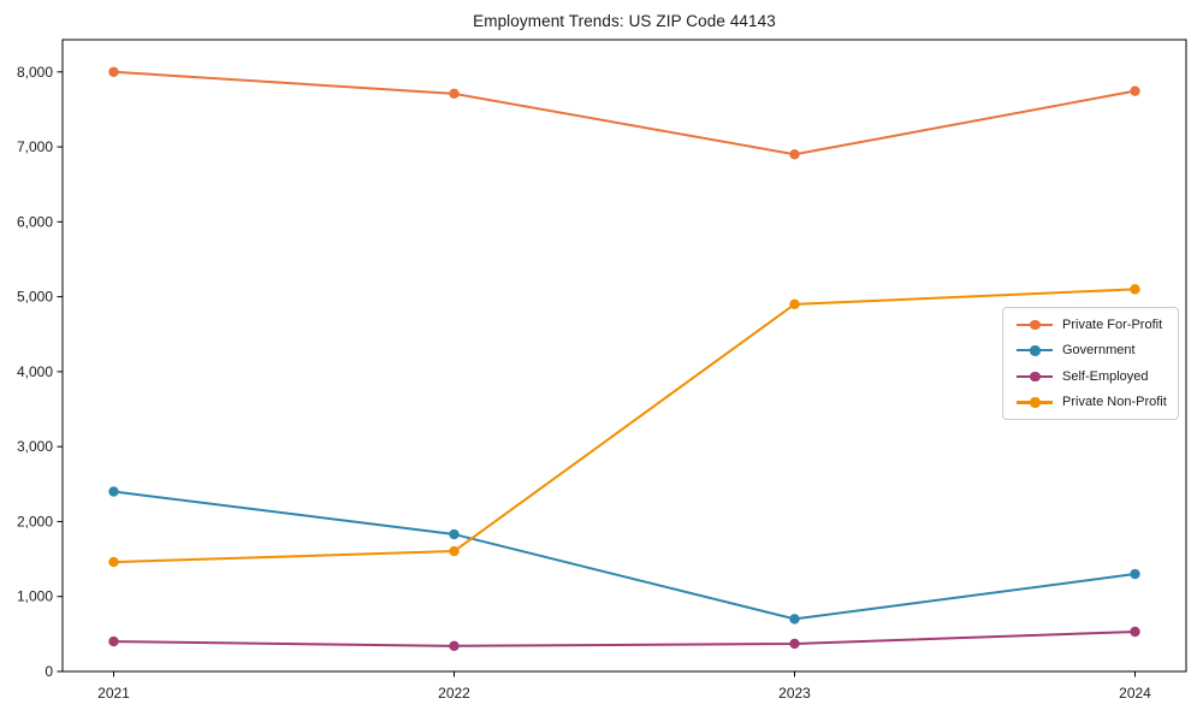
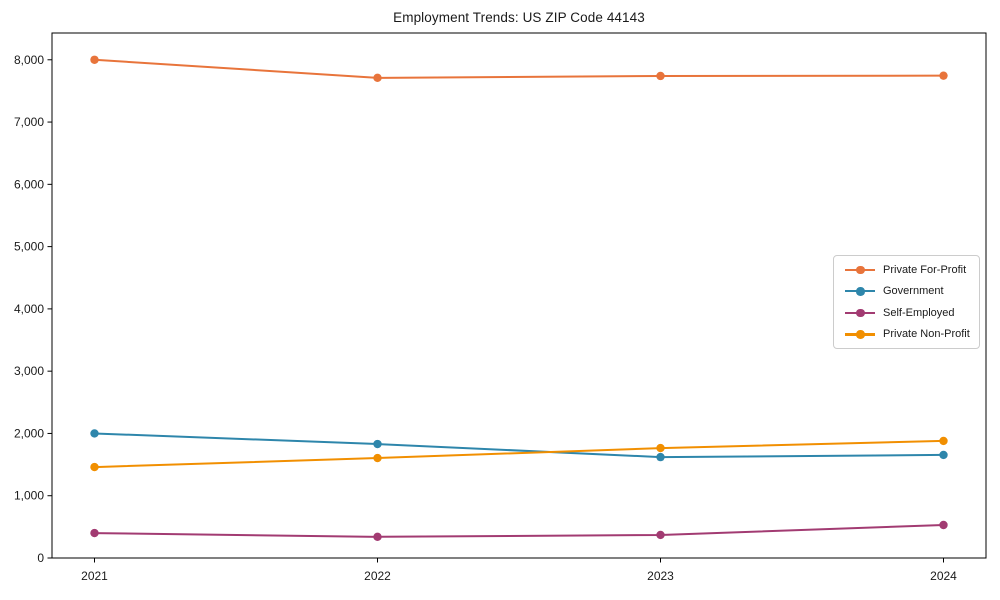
Government/2021: 2400 -> 2000
Private For-Profit/2023: 6900 -> 7700
Government/2023: 700 -> 1600
Private Non-Profit/2023: 4900 -> 1800
Government/2024: 1300 -> 1700
Private Non-Profit/2024: 5100 -> 1900
